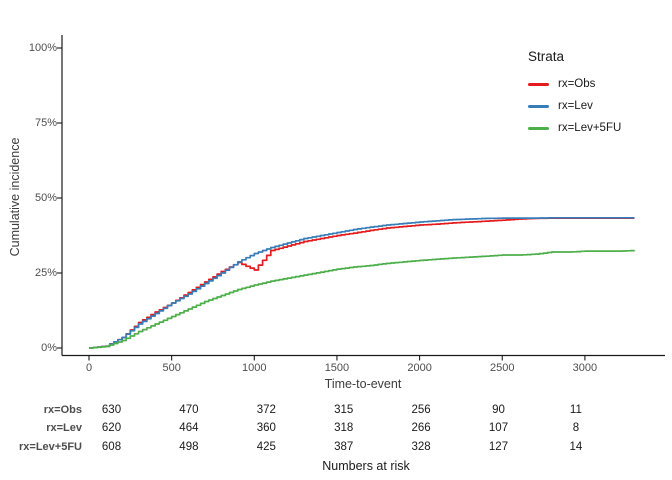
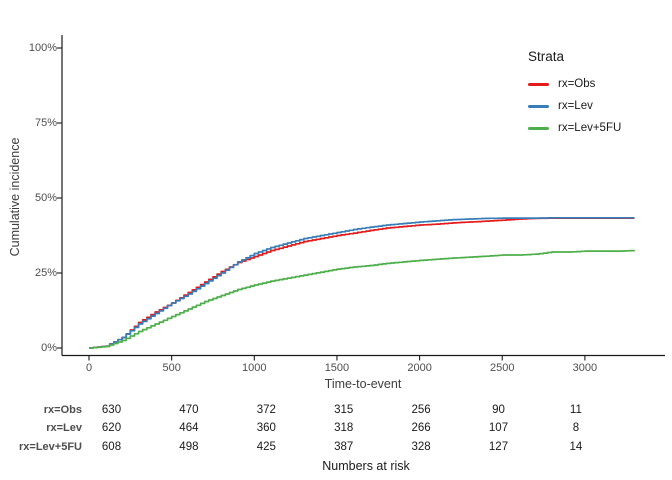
rx=Obs/1000: 26% -> 30%
